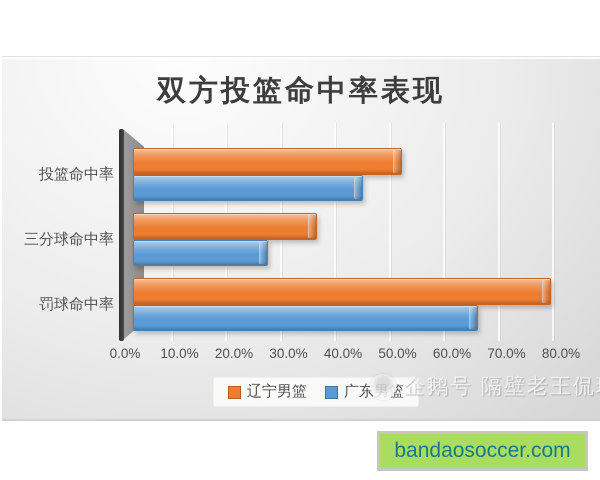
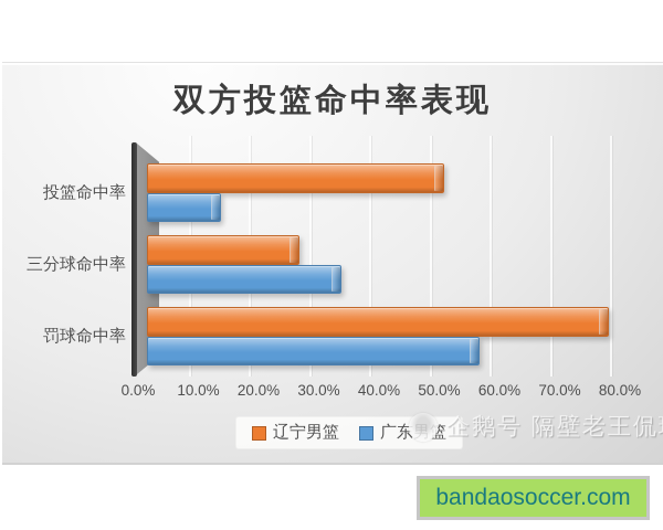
广东男篮/投篮命中率: 42% -> 12%
辽宁男篮/三分球命中率: 34% -> 25%
广东男篮/三分球命中率: 24% -> 32%
广东男篮/罚球命中率: 63% -> 55%
